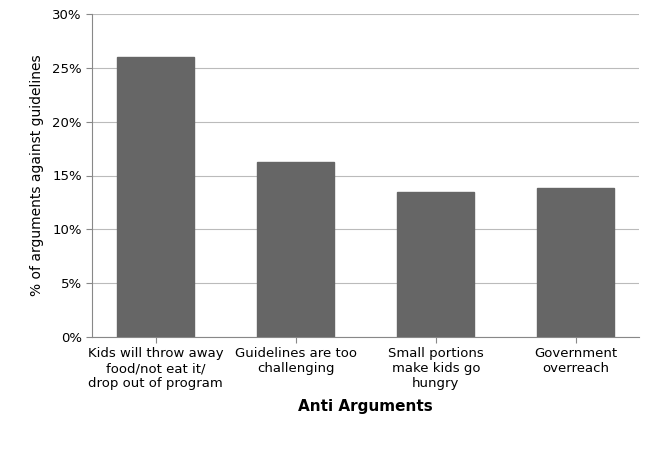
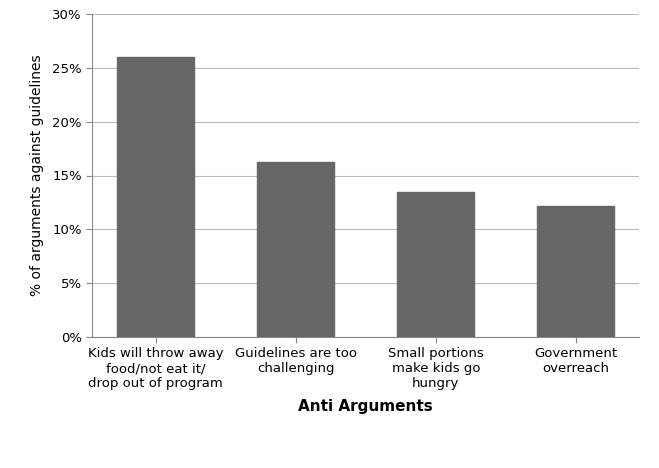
Government overreach: 13.8% -> 12.2%
